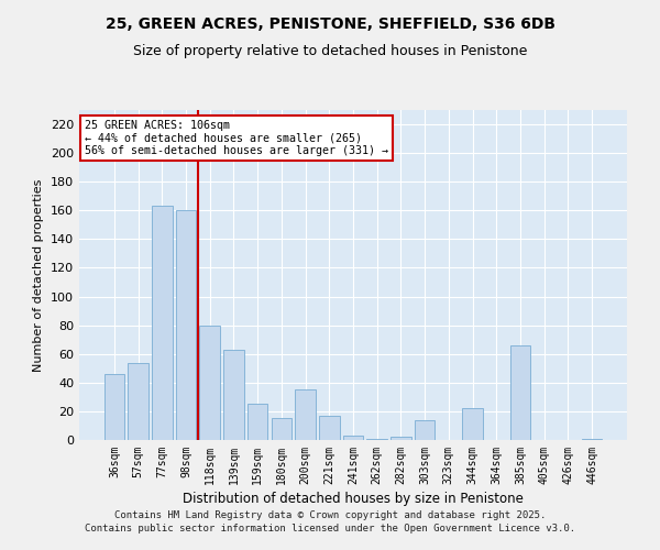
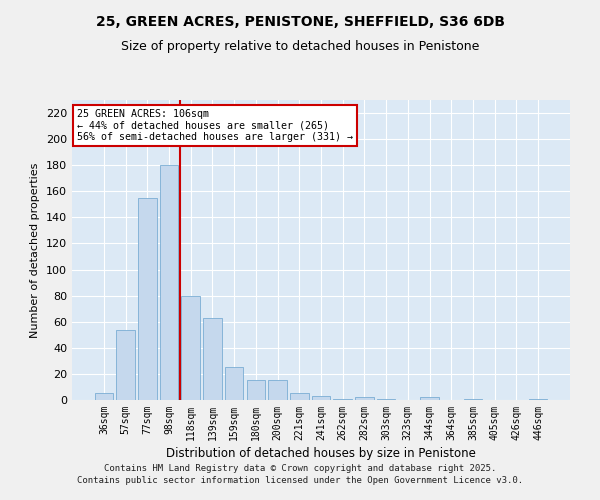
36sqm: 46 -> 5
77sqm: 163 -> 155
98sqm: 160 -> 180
200sqm: 35 -> 15
221sqm: 17 -> 5
303sqm: 14 -> 1
344sqm: 22 -> 2
385sqm: 66 -> 1
